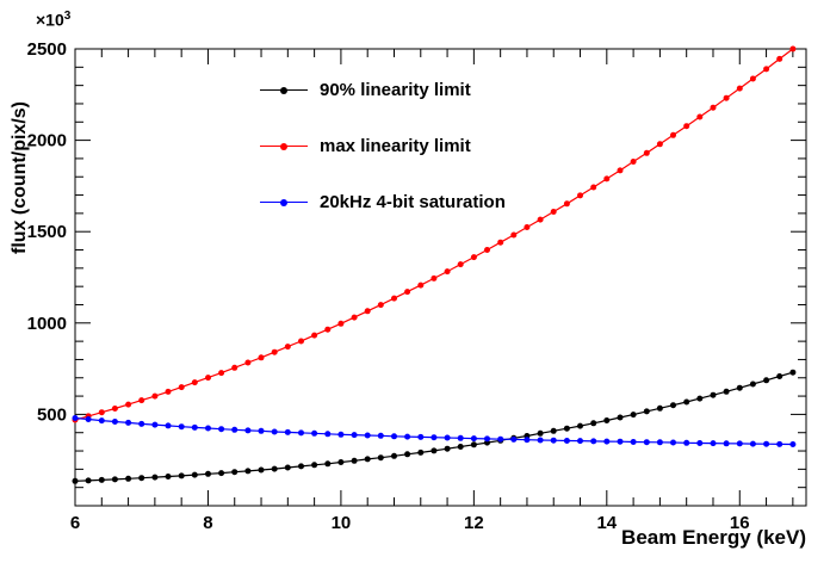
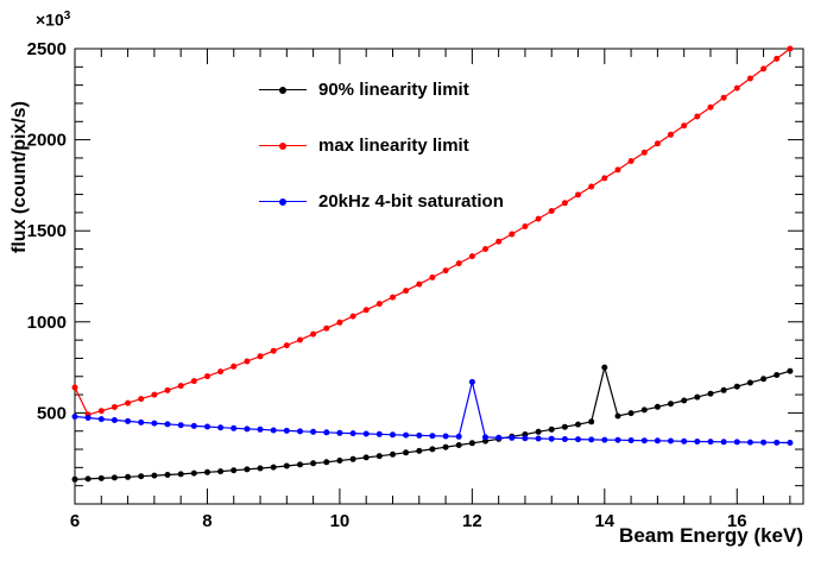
max linearity limit/6: 470 -> 640
20kHz 4-bit saturation/12: 370 -> 670
90% linearity limit/14: 470 -> 750
